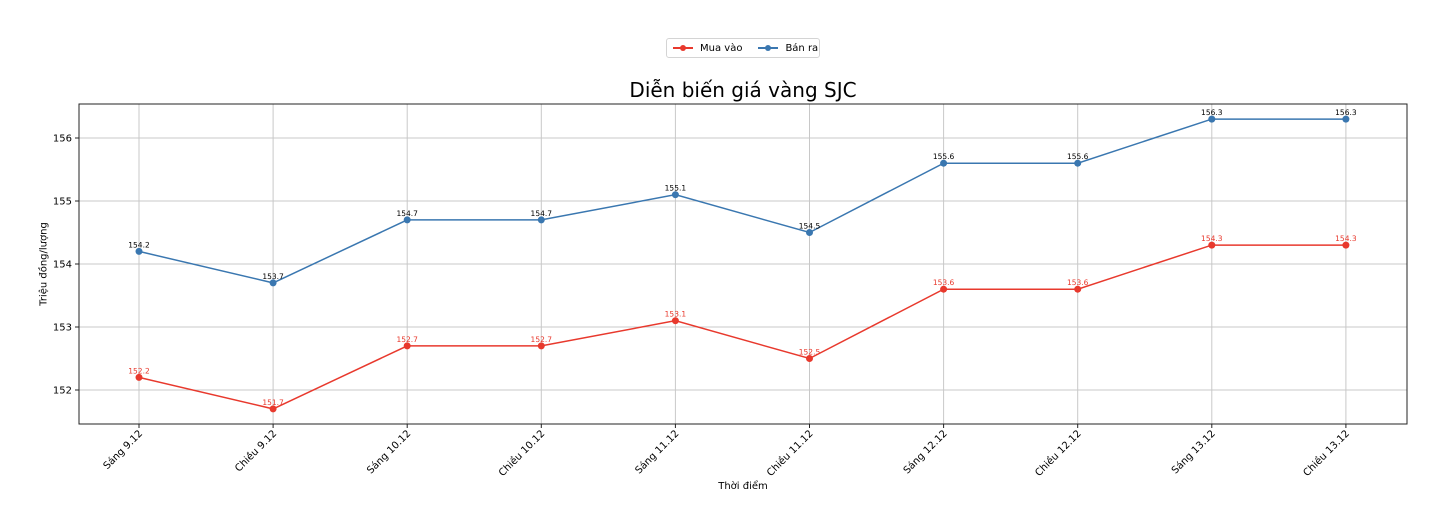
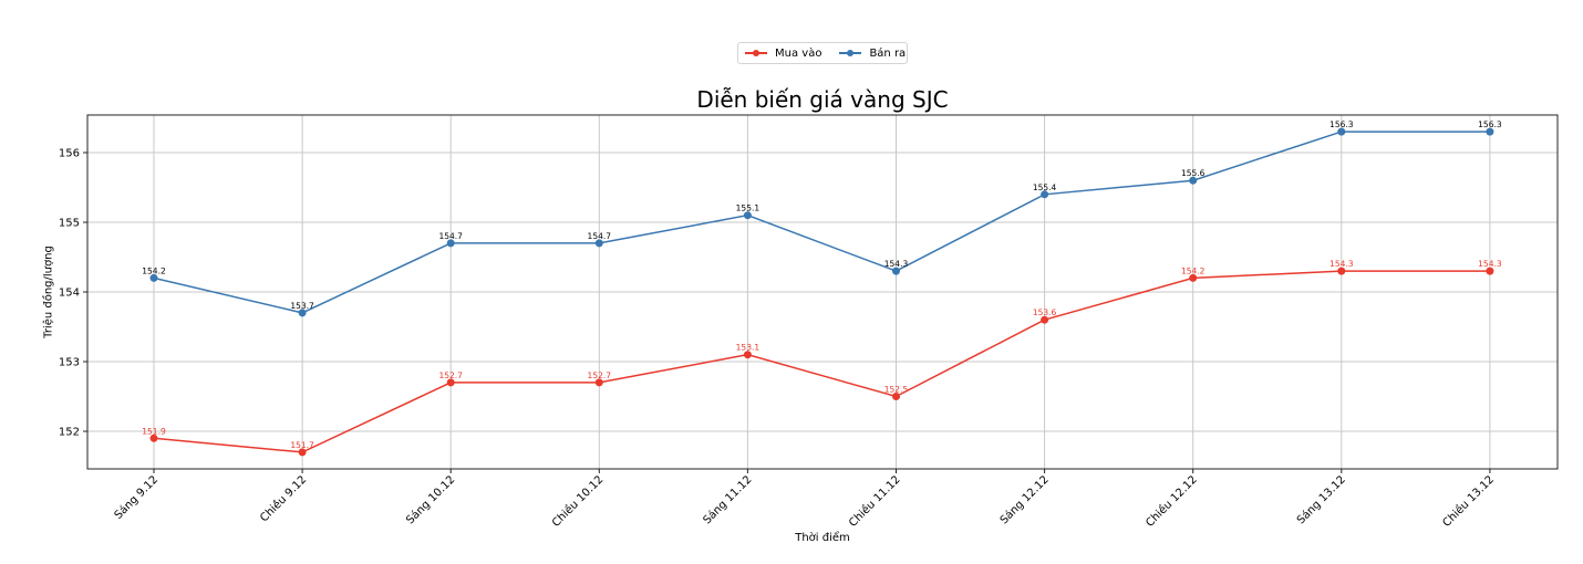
Mua vào/Sáng 9.12: 152.2 -> 151.9
Bán ra/Chiều 11.12: 154.5 -> 154.3
Bán ra/Sáng 12.12: 155.6 -> 155.4
Mua vào/Chiều 12.12: 153.6 -> 154.2
